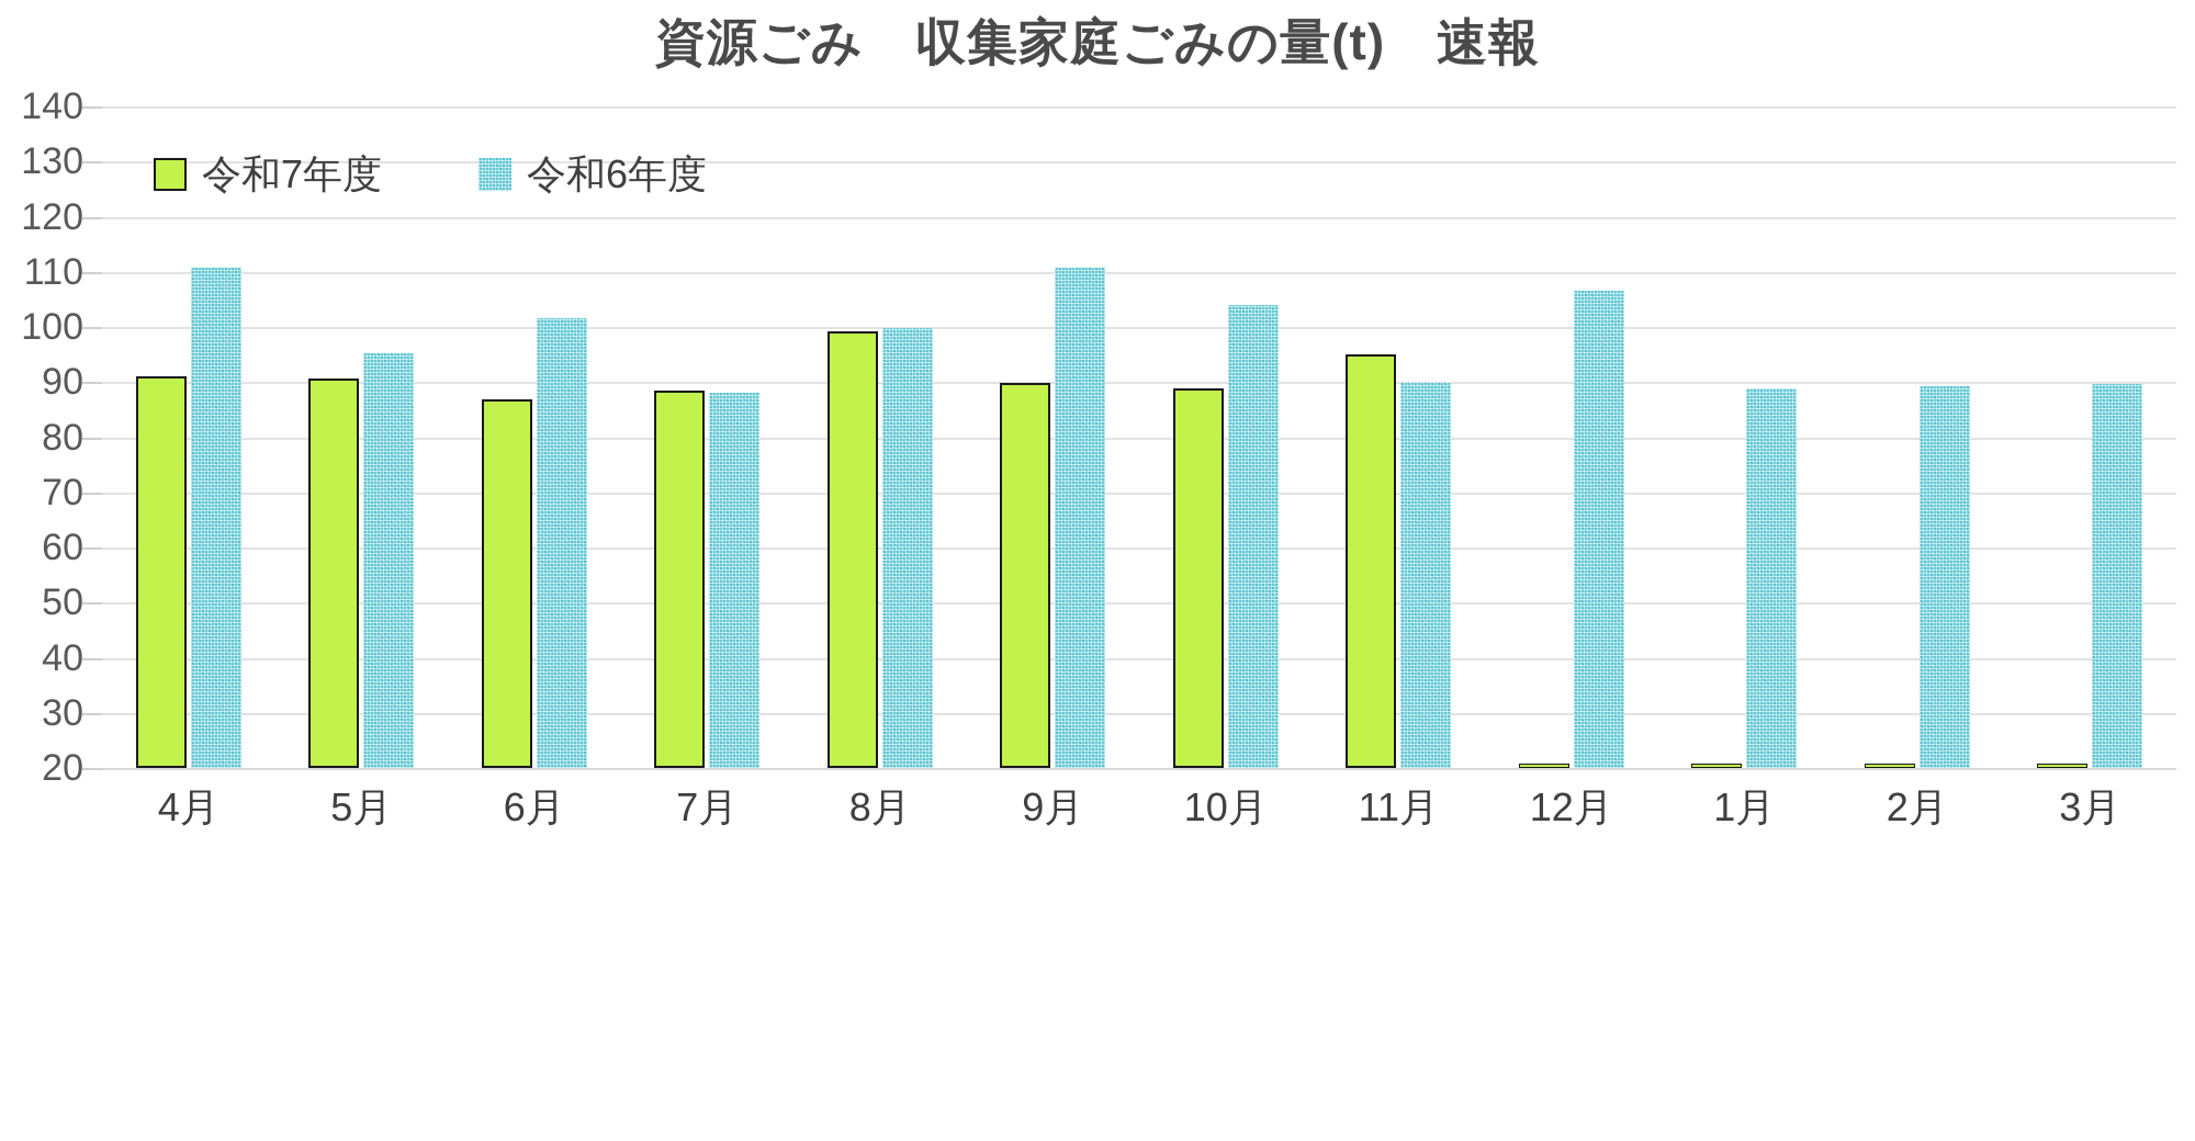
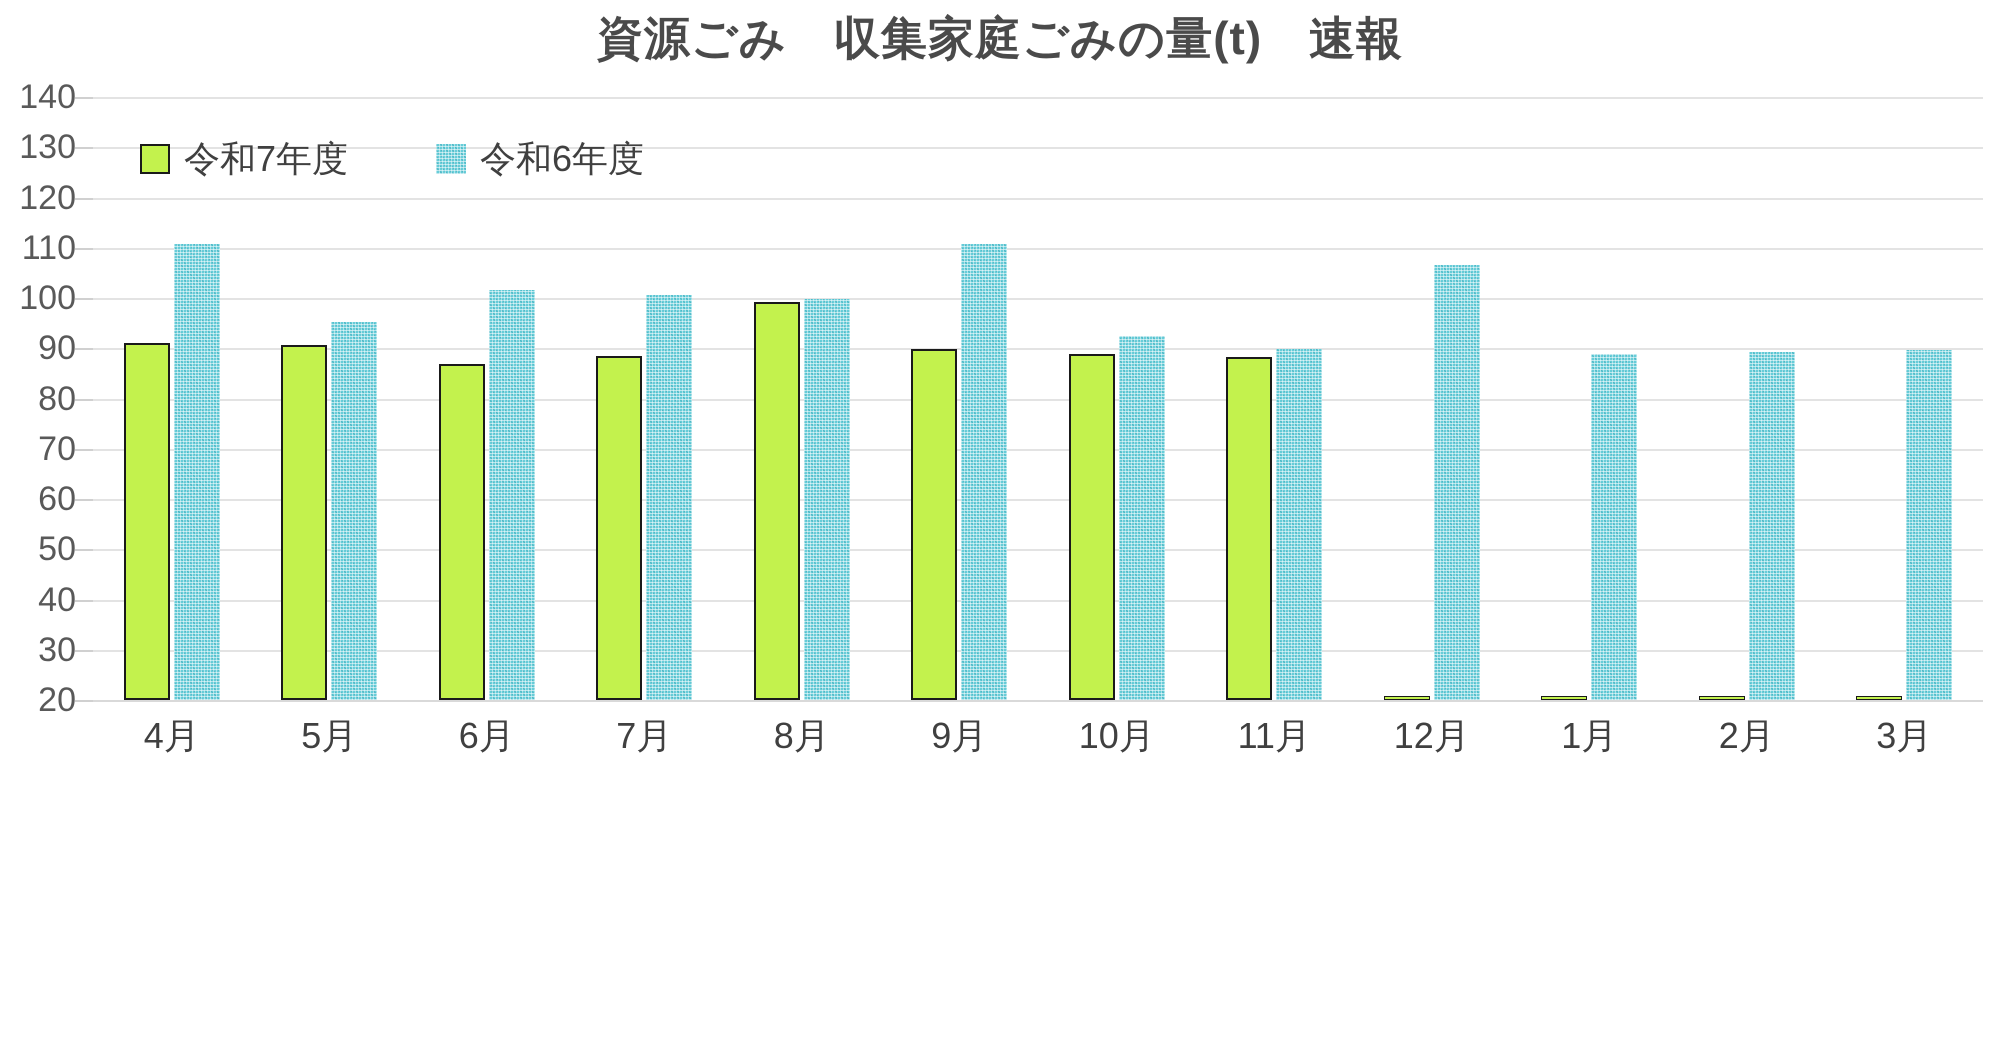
令和6年度/7月: 88 -> 101
令和6年度/10月: 104 -> 92
令和7年度/11月: 95 -> 88
